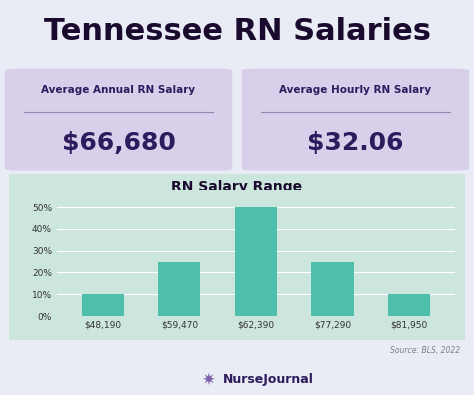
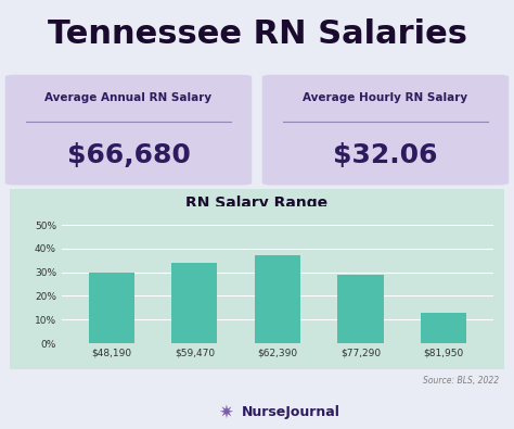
$48,190: 10% -> 30%
$59,470: 25% -> 34%
$62,390: 50% -> 37%
$77,290: 25% -> 29%
$81,950: 10% -> 13%
